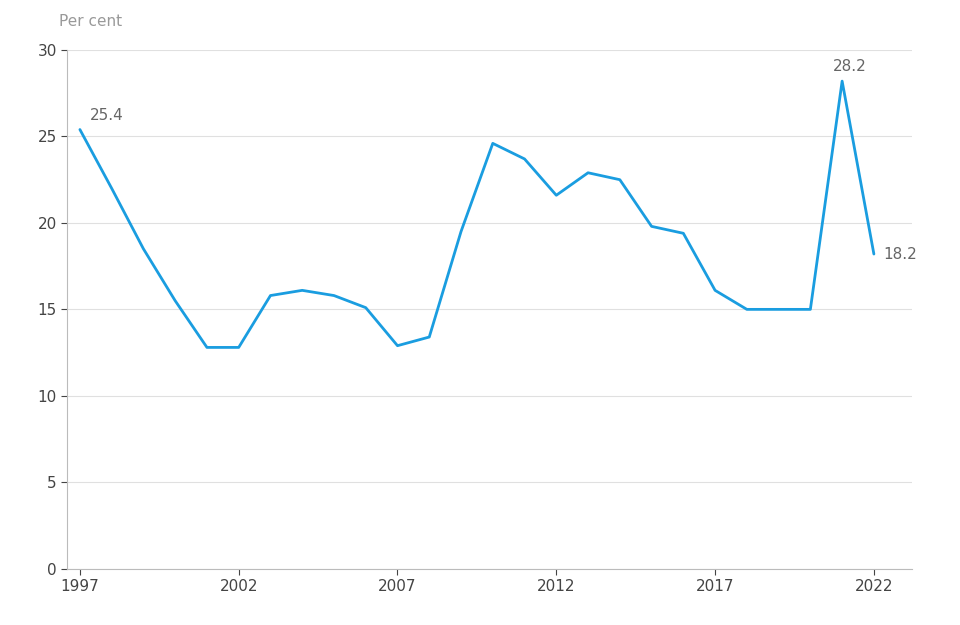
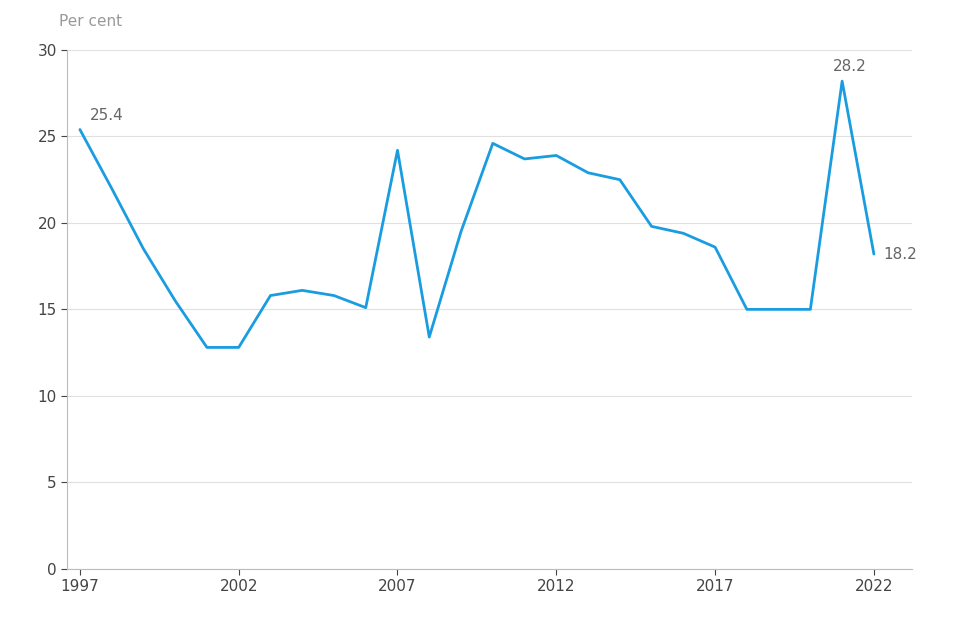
2007: 12.9 -> 24.2
2012: 21.6 -> 23.9
2017: 16.1 -> 18.6
